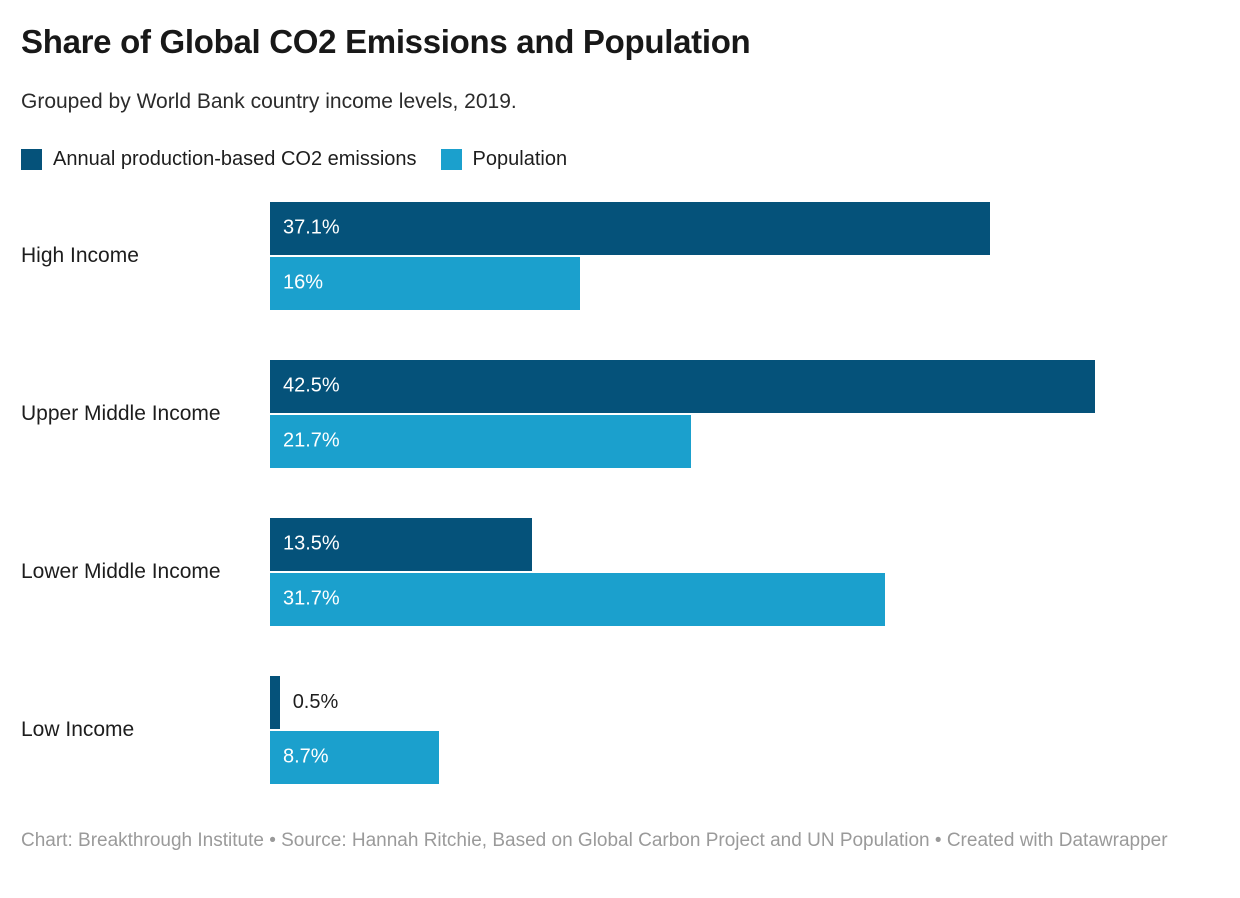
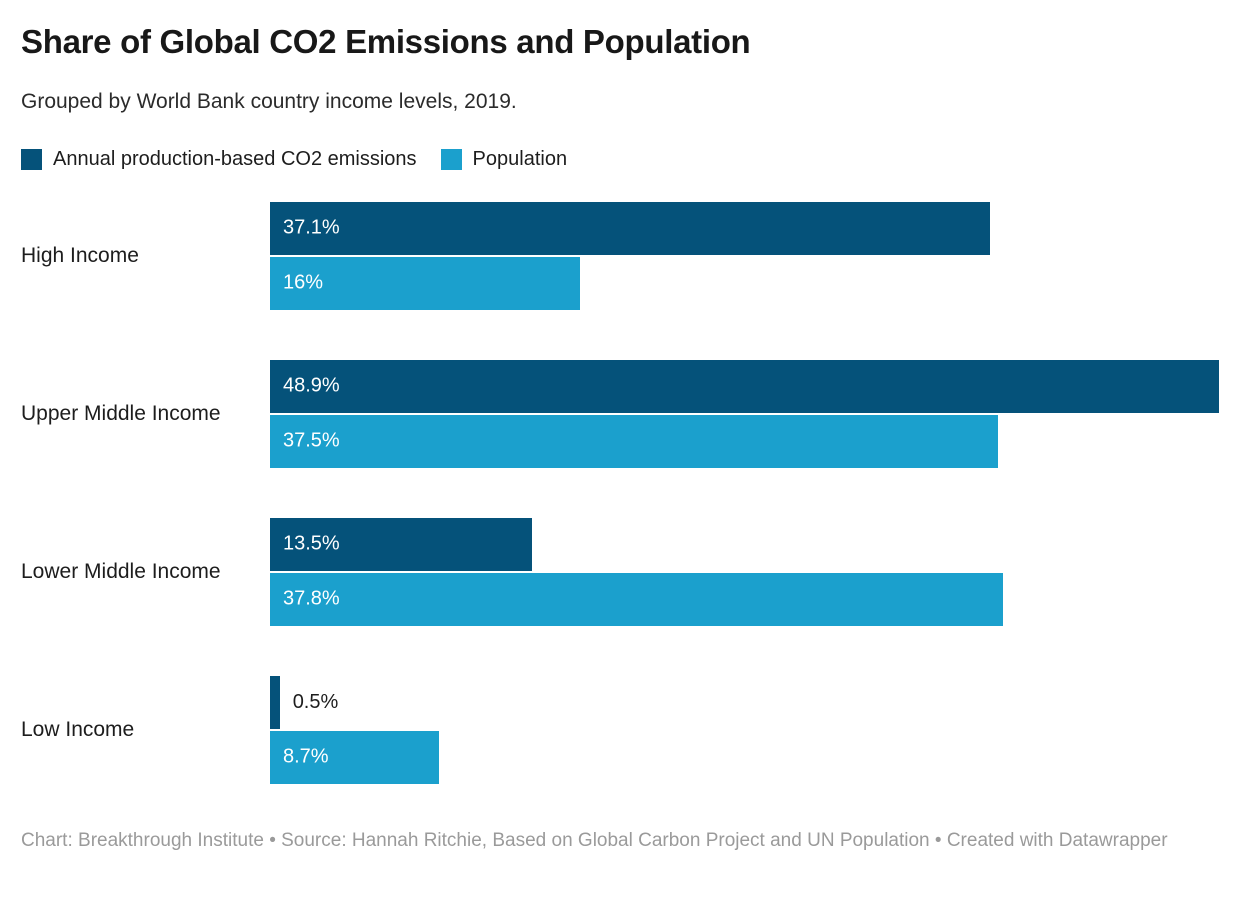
Annual production-based CO2 emissions/Upper Middle Income: 42.5% -> 48.9%
Population/Upper Middle Income: 21.7% -> 37.5%
Population/Lower Middle Income: 31.7% -> 37.8%
